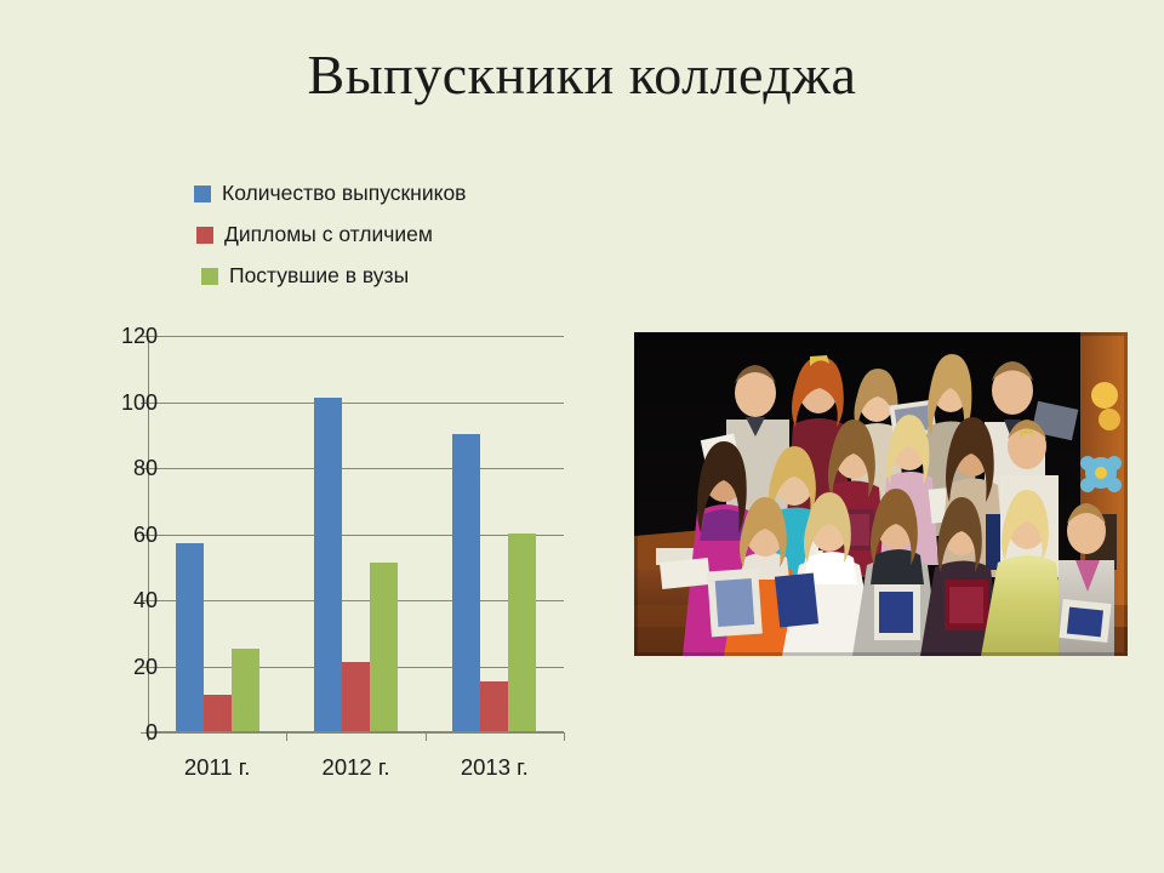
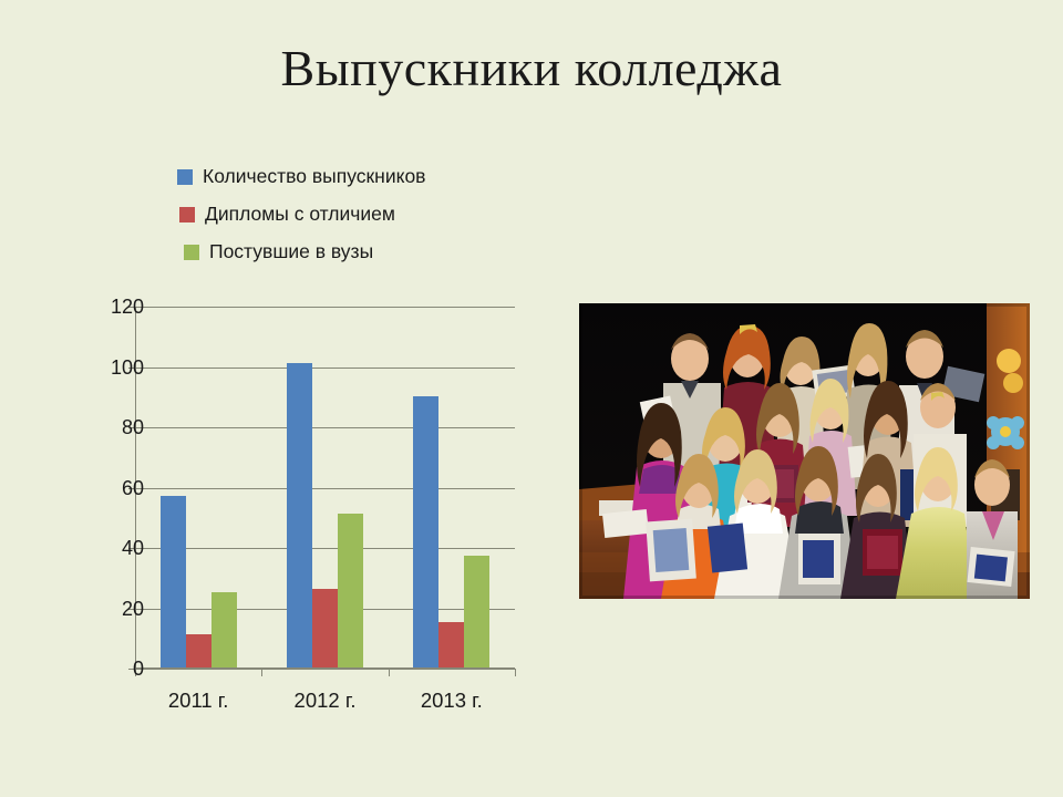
Дипломы с отличием/2012 г.: 21 -> 26
Постувшие в вузы/2013 г.: 60 -> 37
